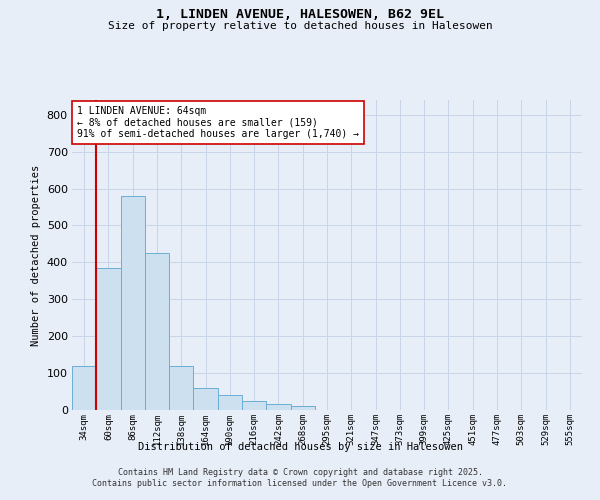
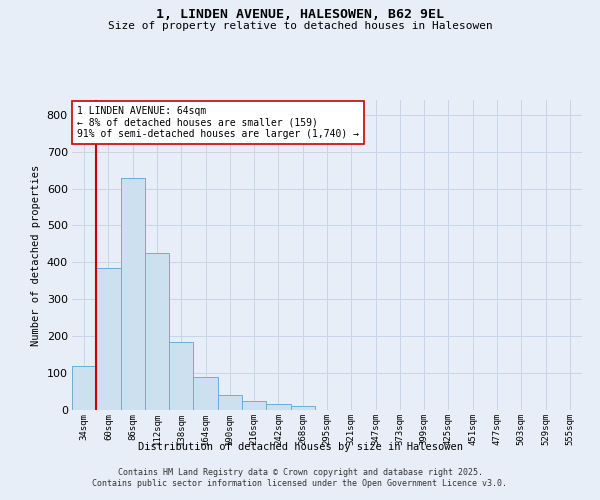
86sqm: 580 -> 630
138sqm: 120 -> 185
164sqm: 60 -> 90
